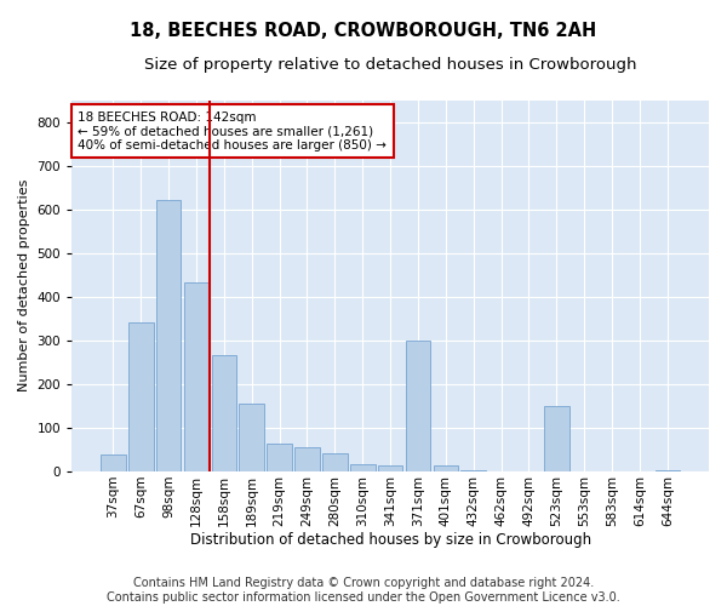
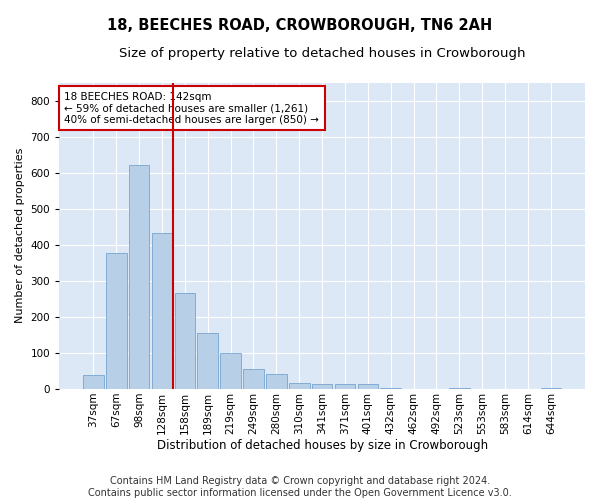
67sqm: 340 -> 378
219sqm: 65 -> 100
371sqm: 300 -> 15
523sqm: 150 -> 2
